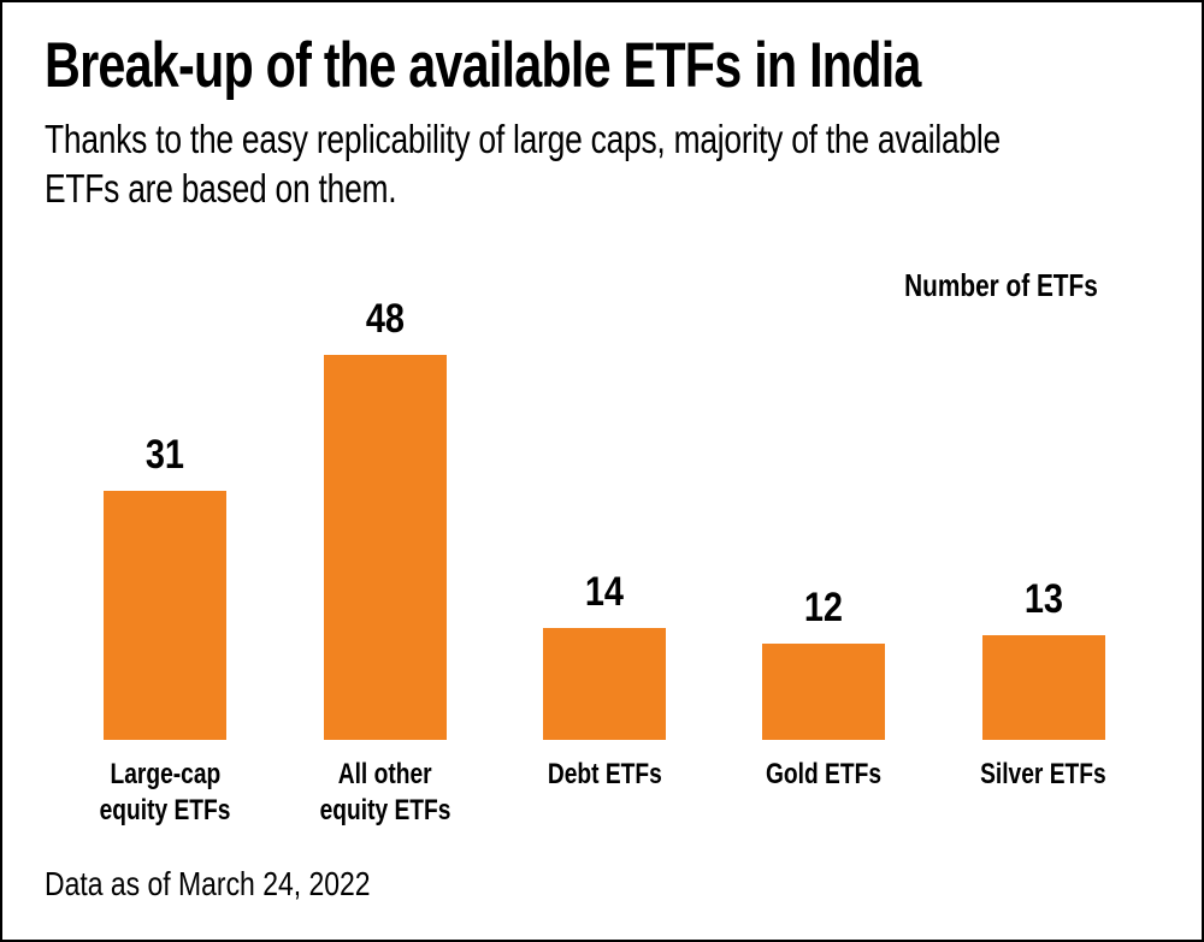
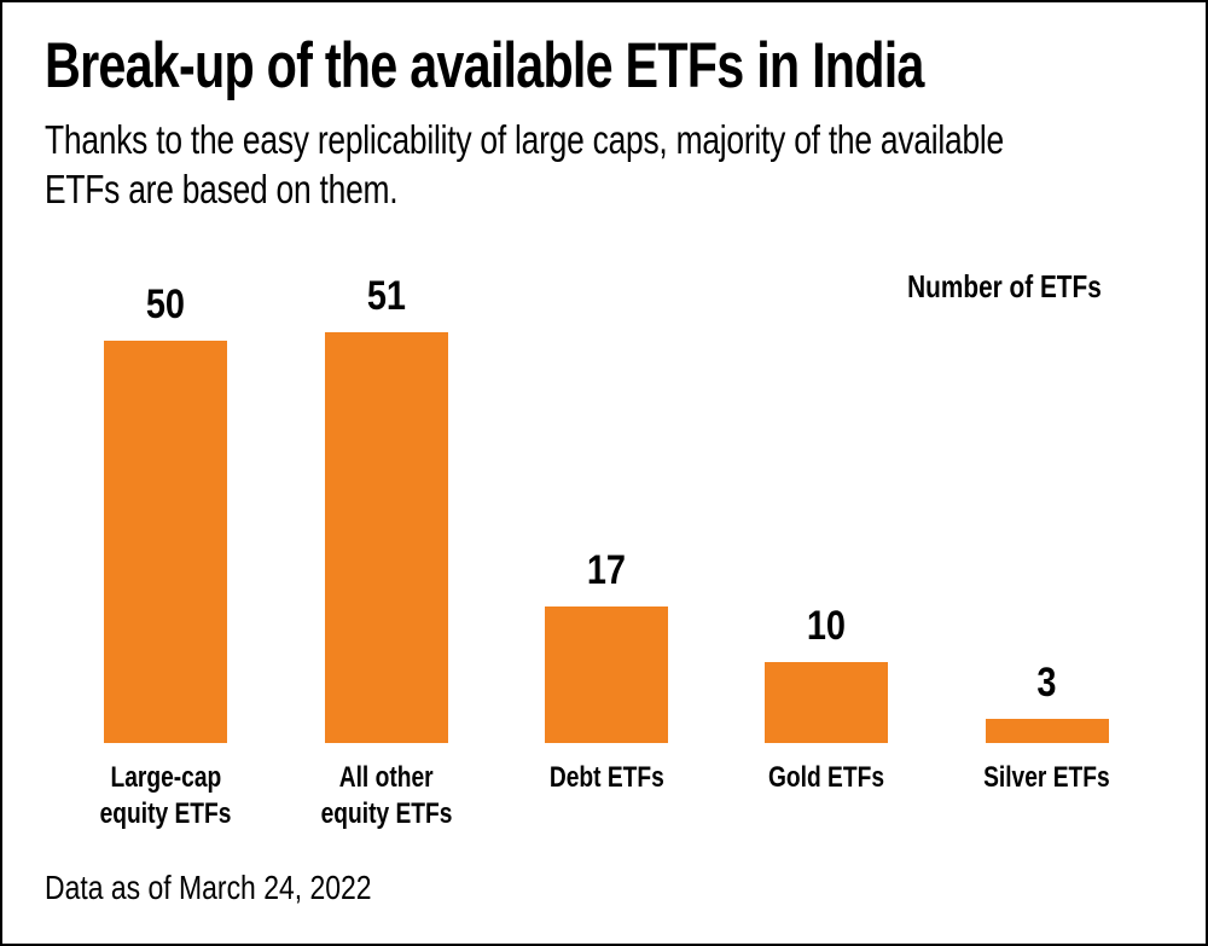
Large-cap equity ETFs: 31 -> 50
All other equity ETFs: 48 -> 51
Debt ETFs: 14 -> 17
Gold ETFs: 12 -> 10
Silver ETFs: 13 -> 3
